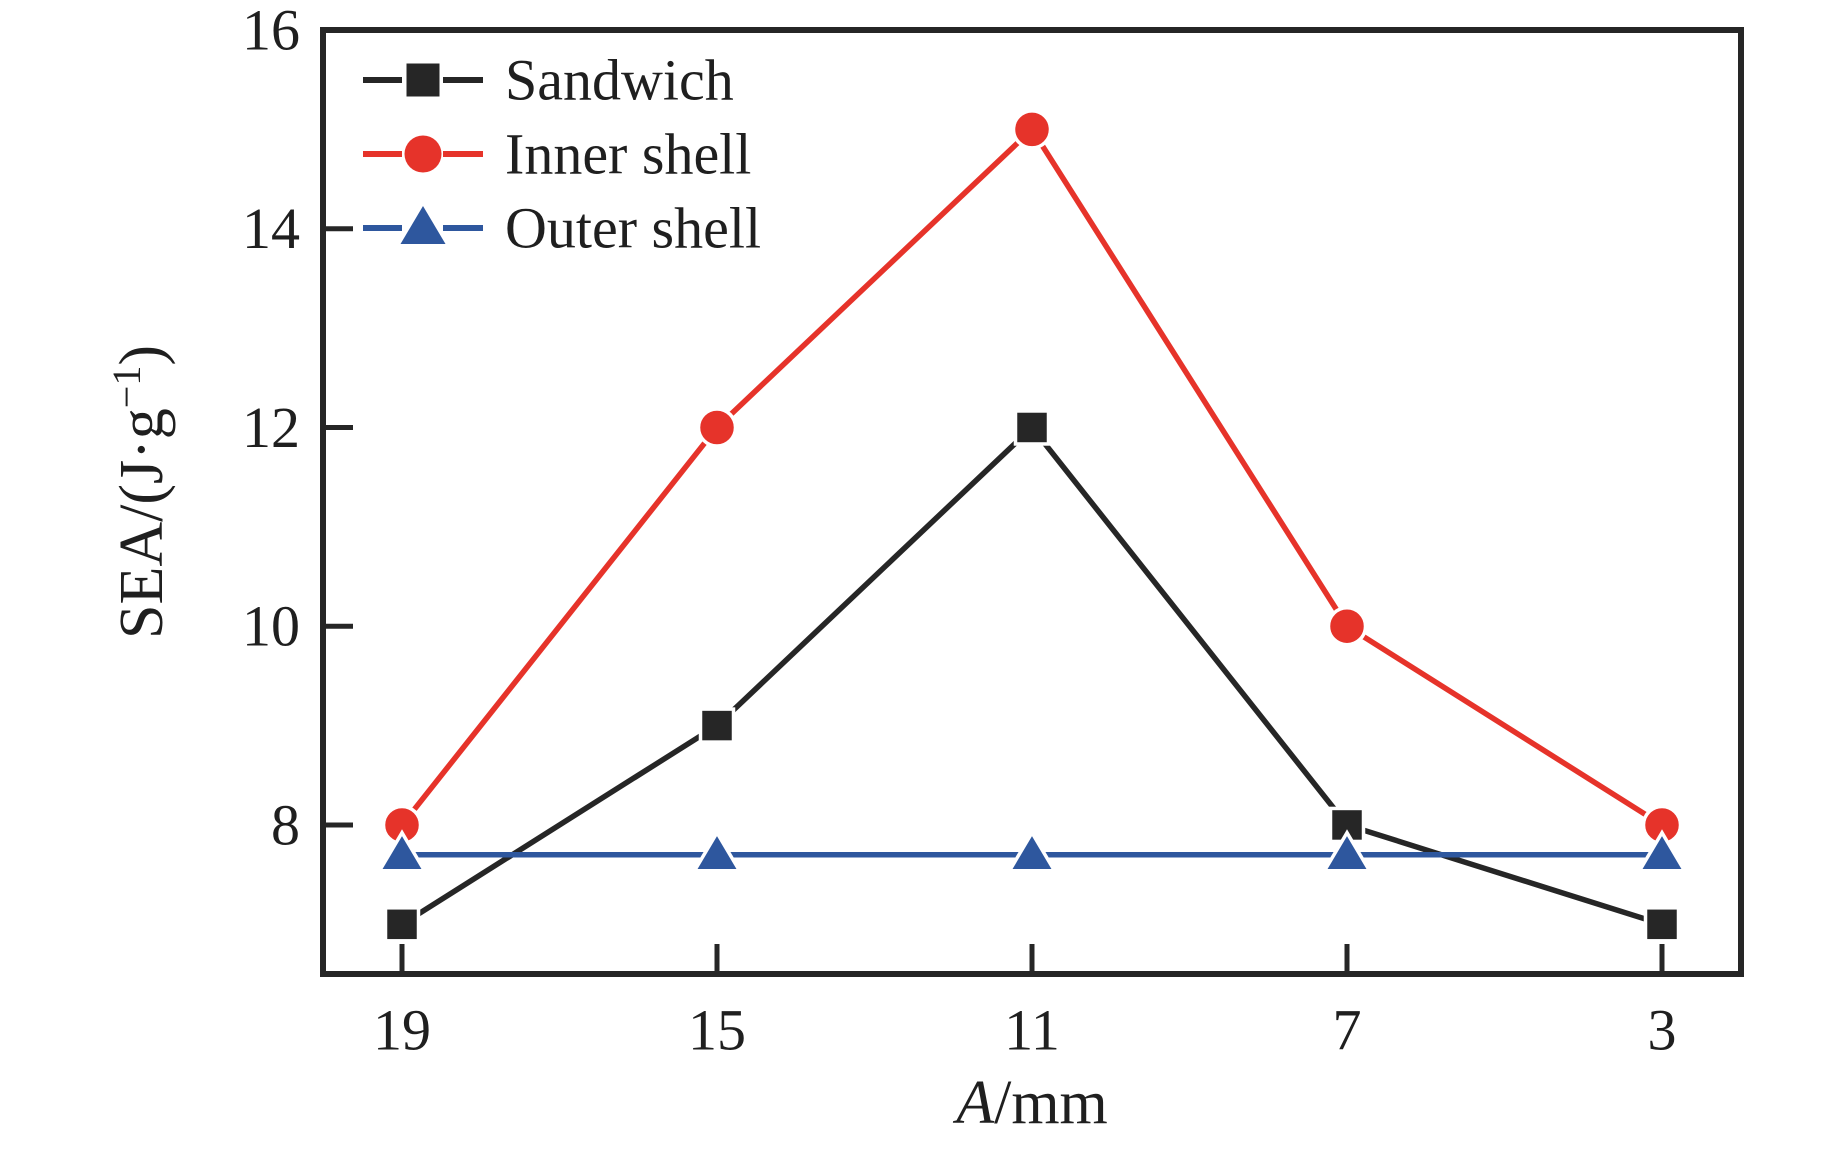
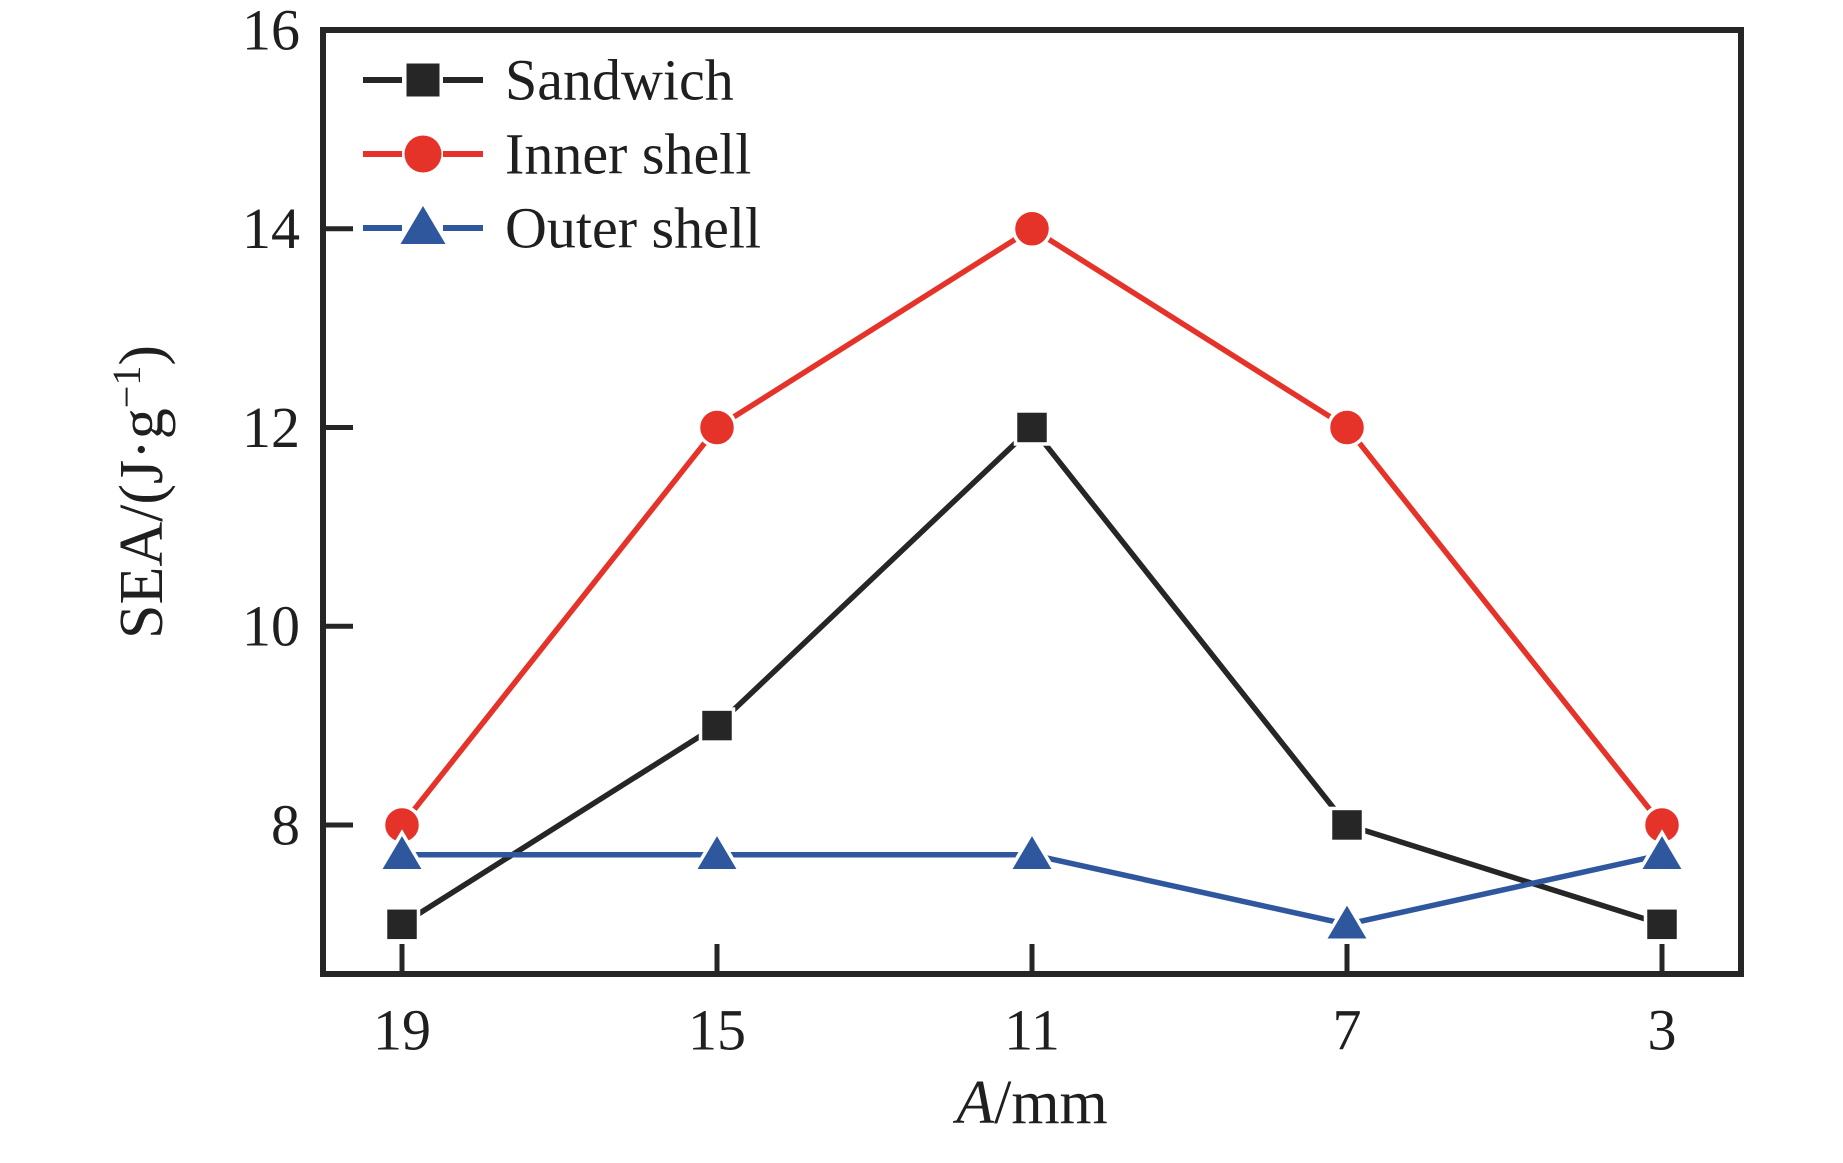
Inner shell/11: 15 -> 14
Inner shell/7: 10 -> 12
Outer shell/7: 7.7 -> 7.0
